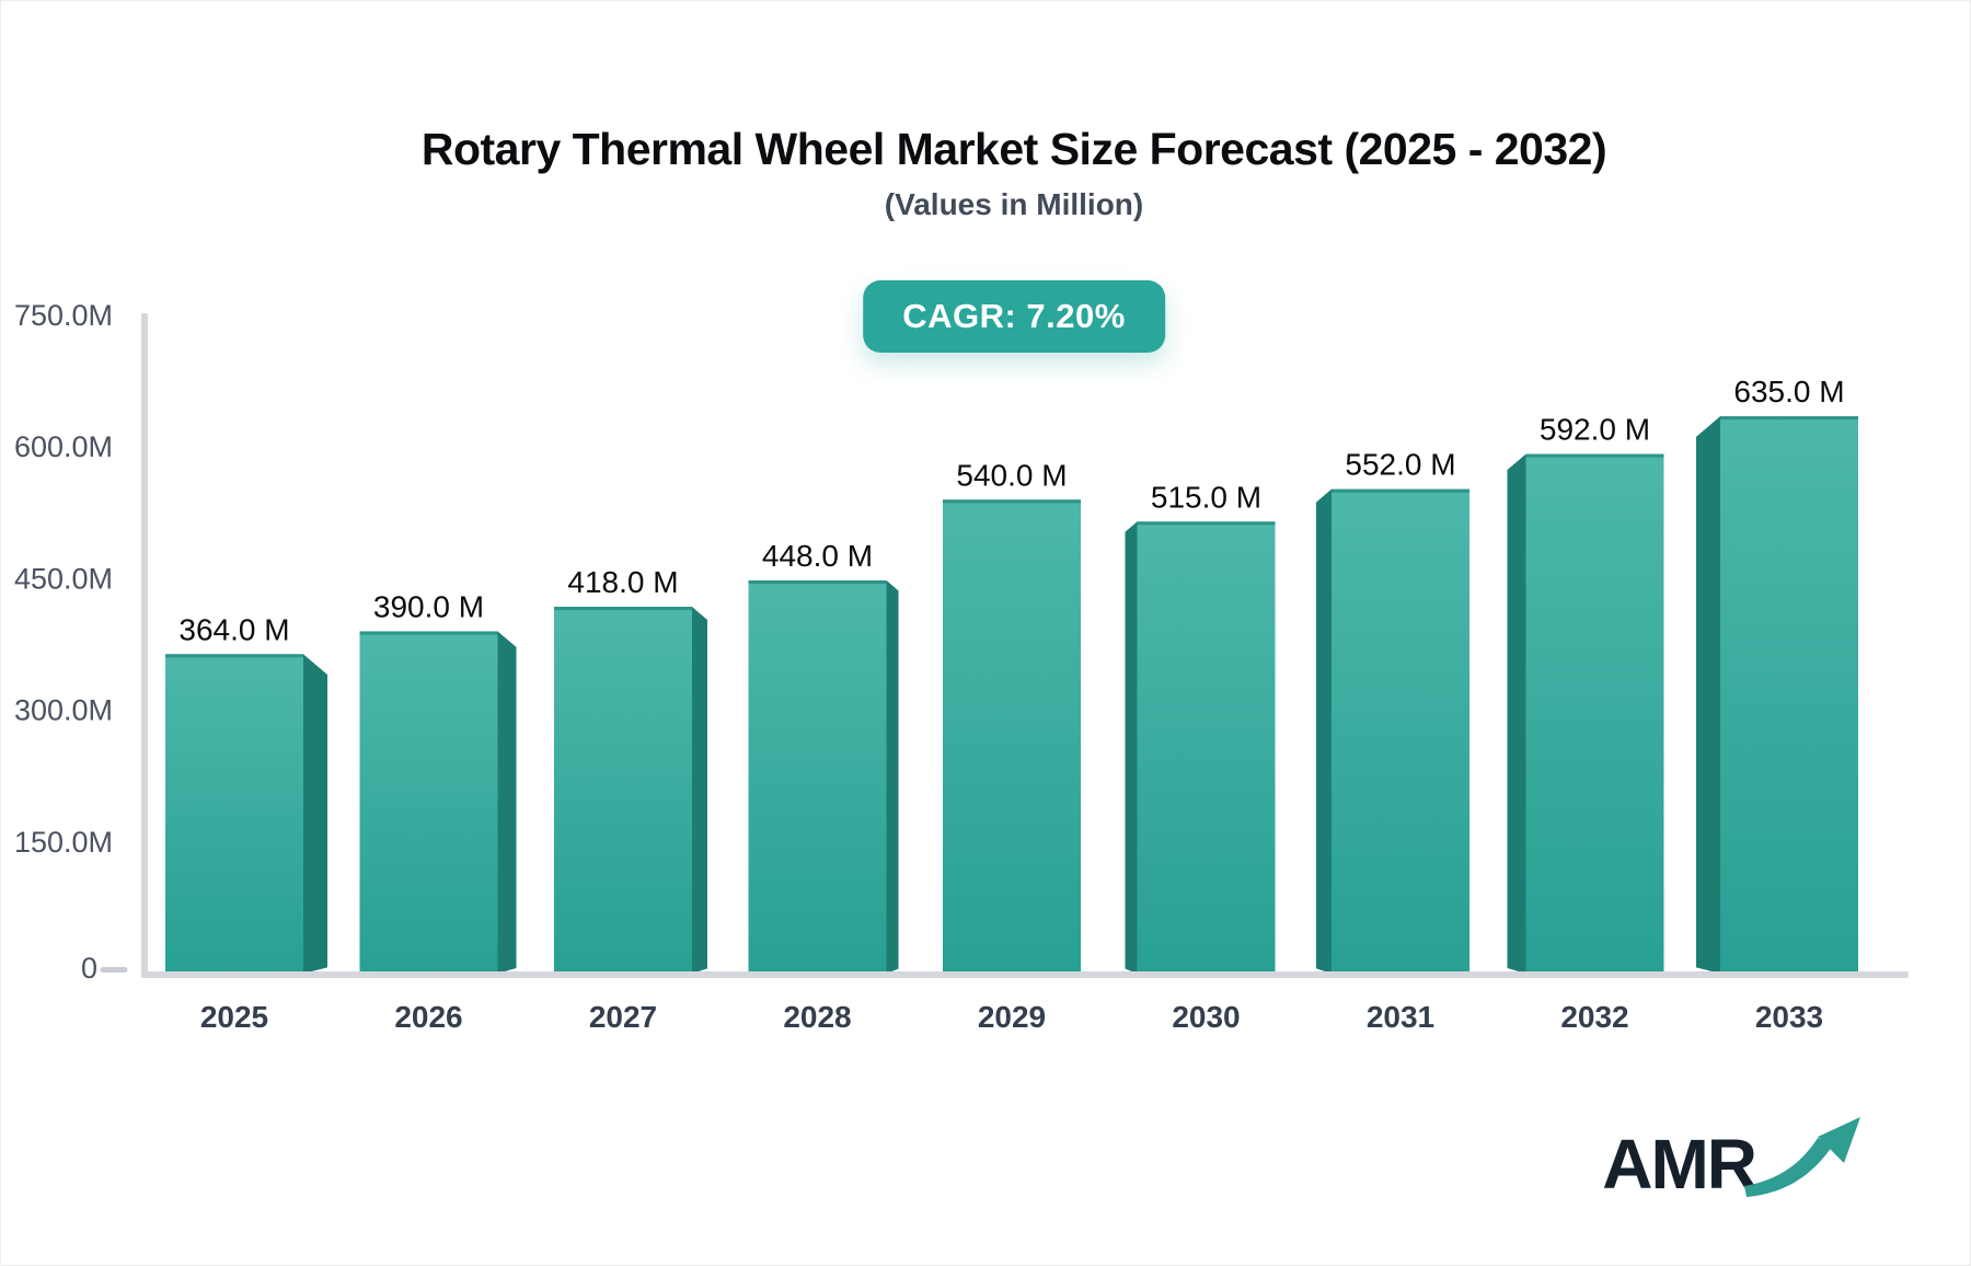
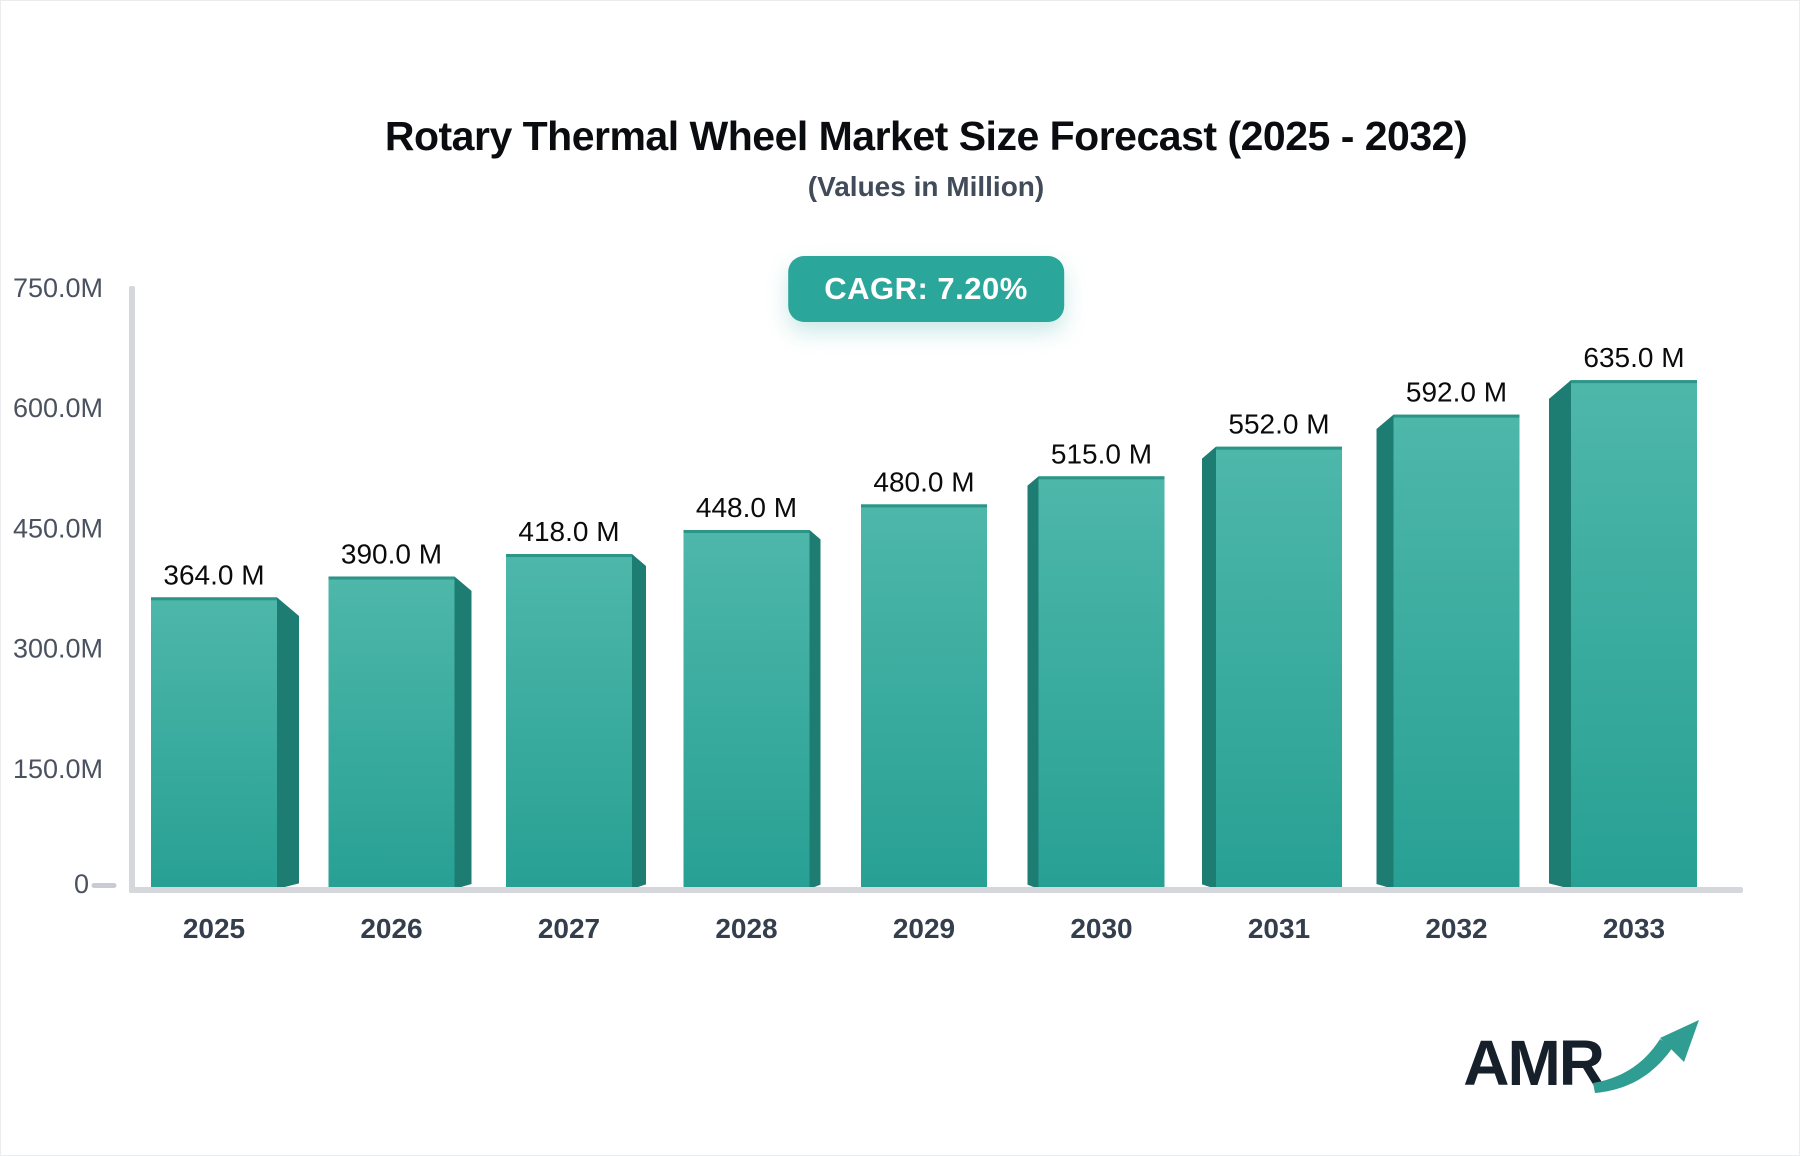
2029: 540.0 -> 480.0
